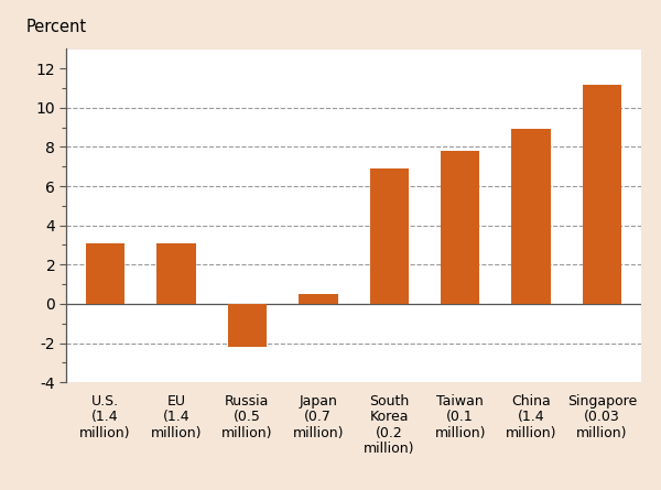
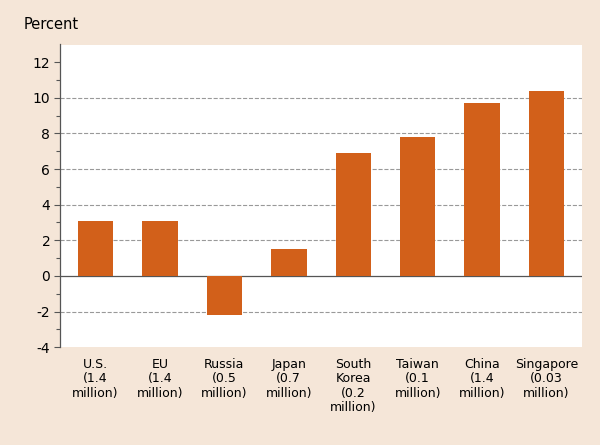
Japan (0.7 million): 0.5 -> 1.5
China (1.4 million): 8.9 -> 9.7
Singapore (0.03 million): 11.2 -> 10.4
